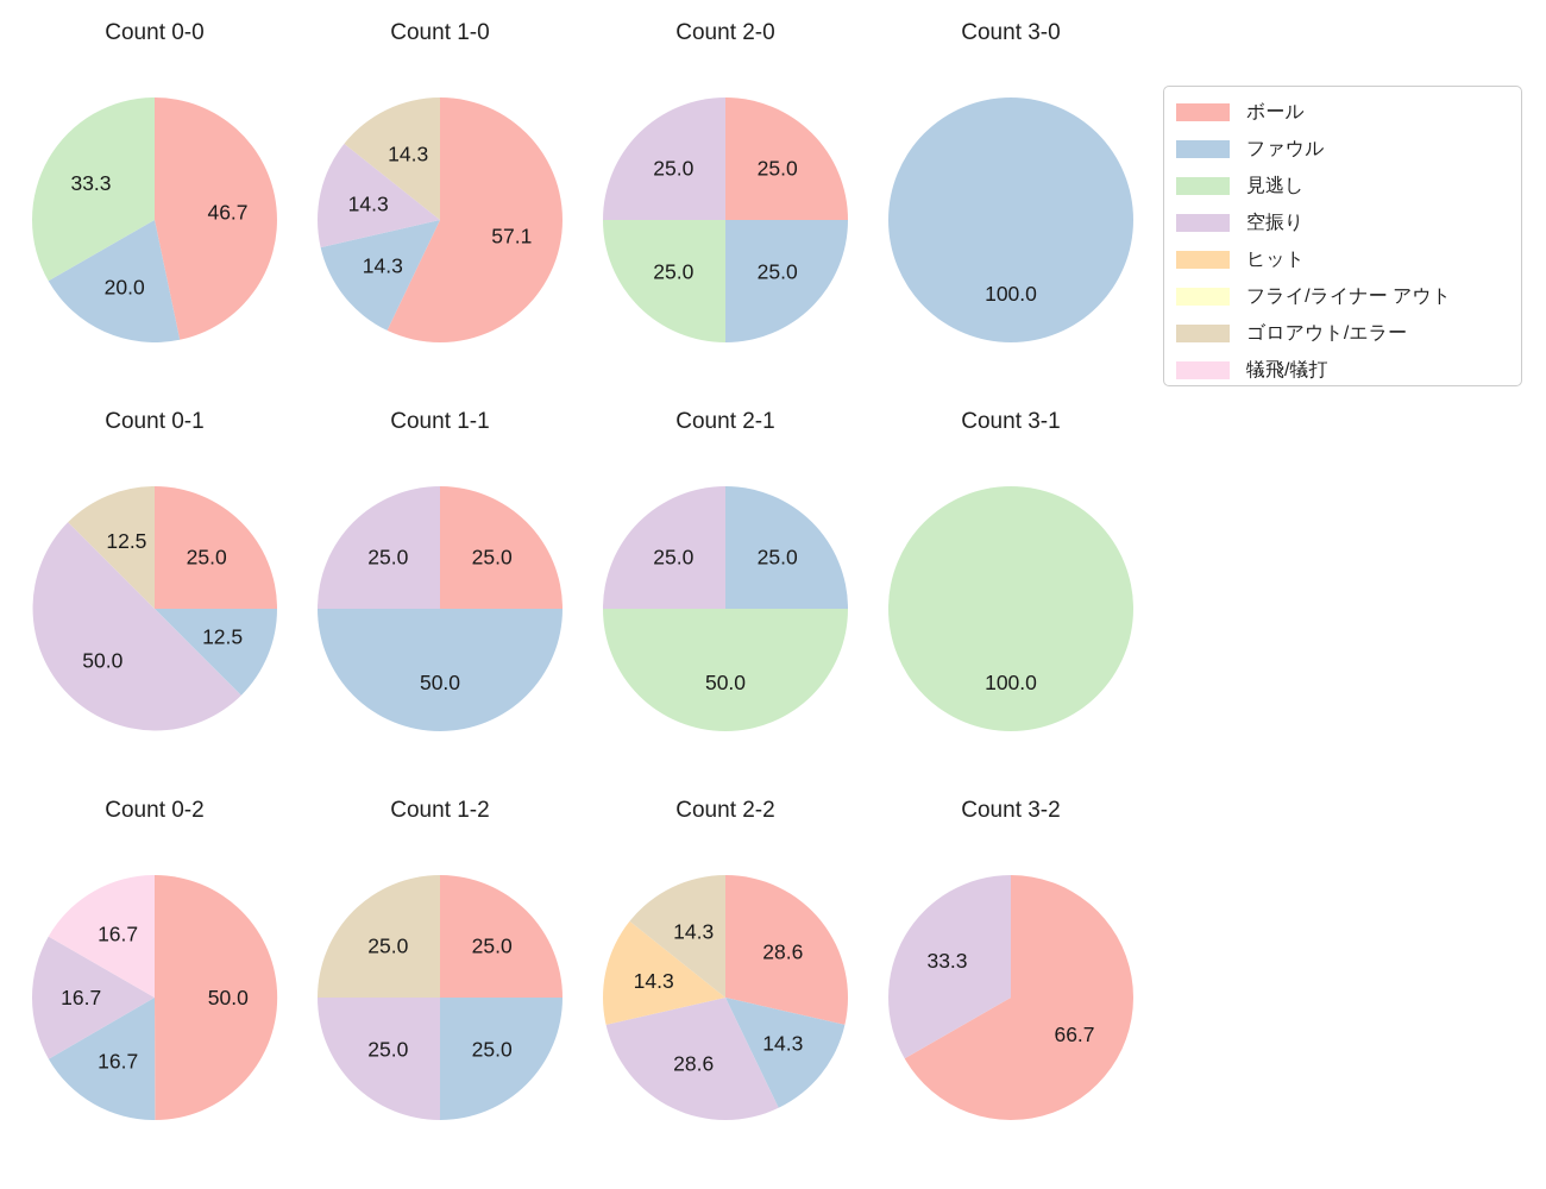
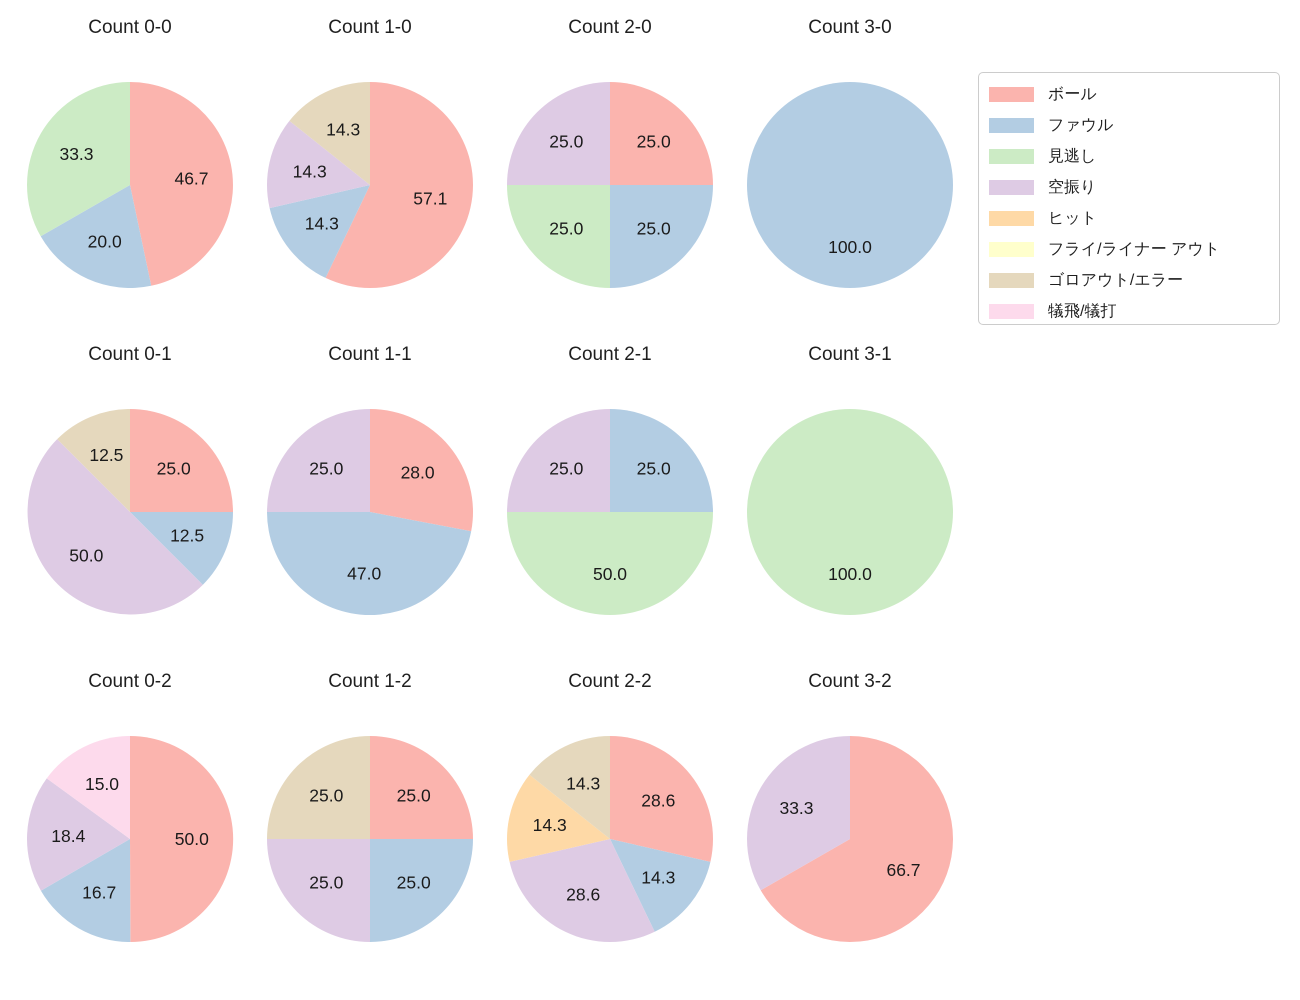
Count 1-1/ボール: 25.0 -> 28.0
Count 1-1/ファウル: 50.0 -> 47.0
Count 0-2/空振り: 16.7 -> 18.4
Count 0-2/犠飛/犠打: 16.7 -> 15.0
